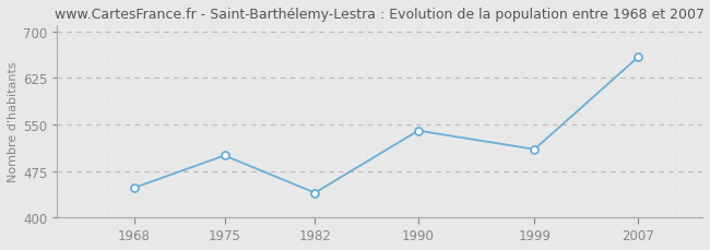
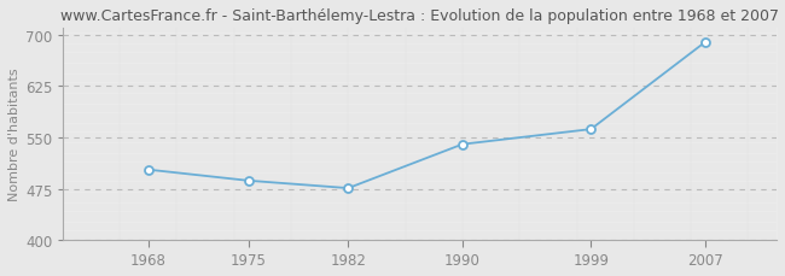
1968: 448 -> 503
1975: 500 -> 487
1982: 440 -> 476
1999: 510 -> 562
2007: 658 -> 689
